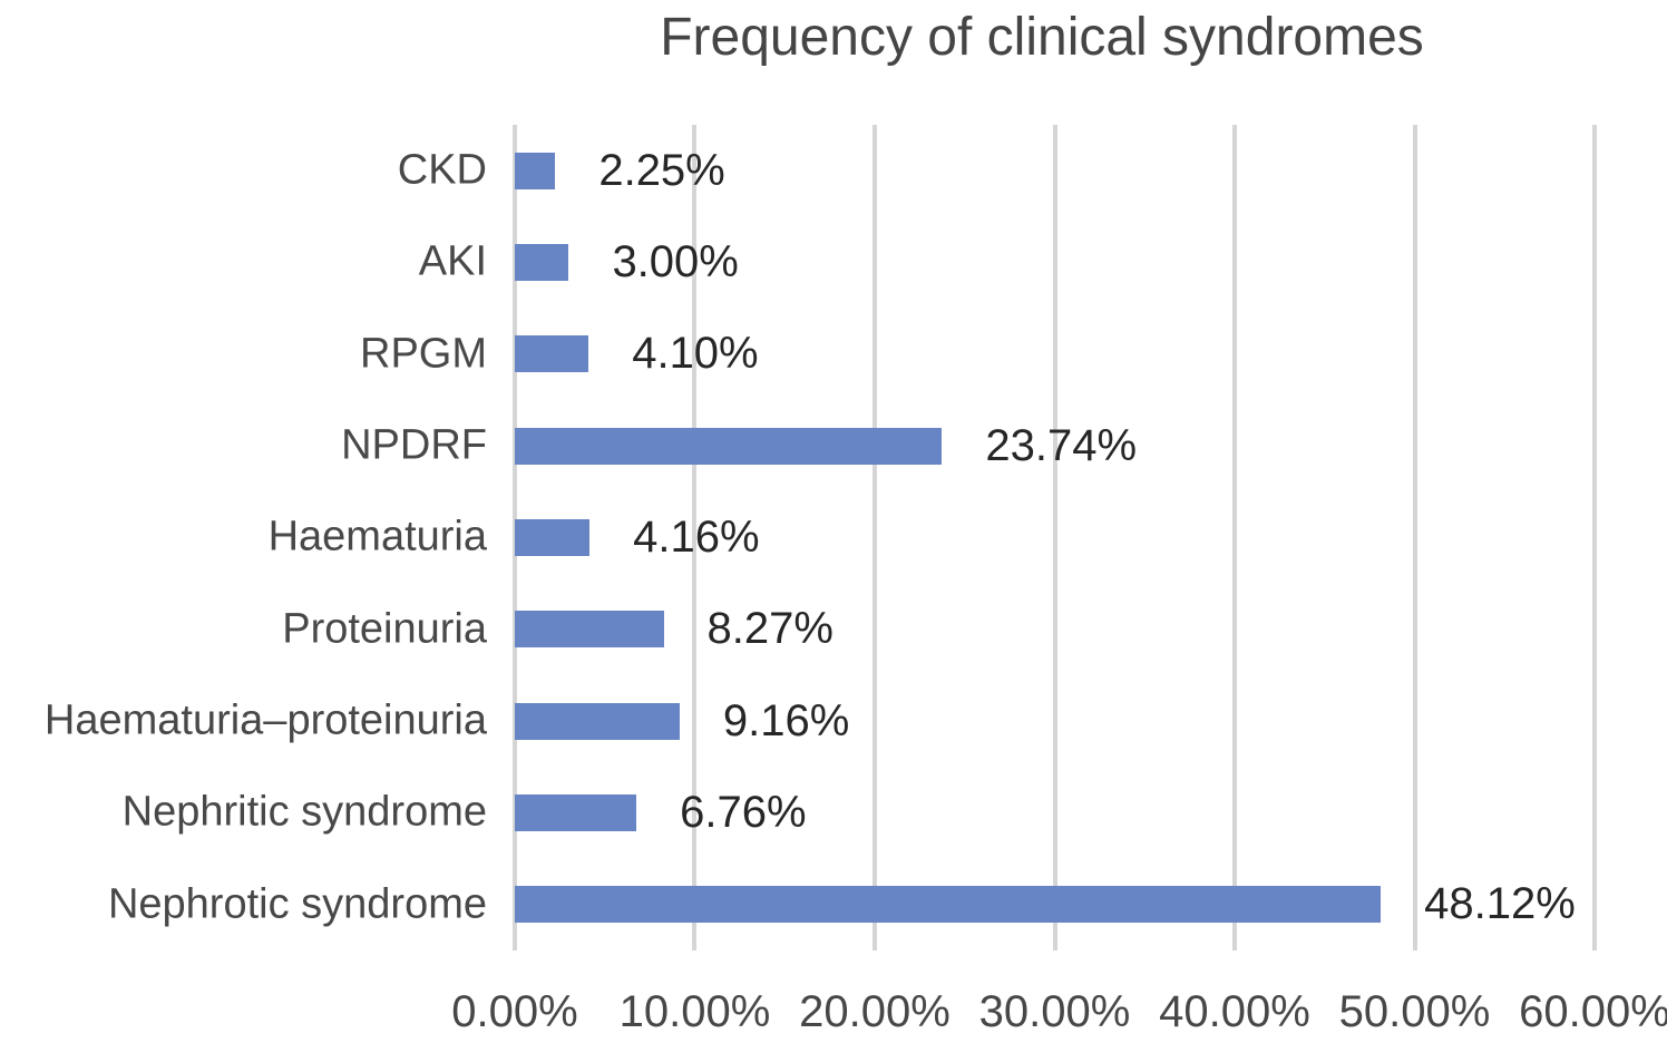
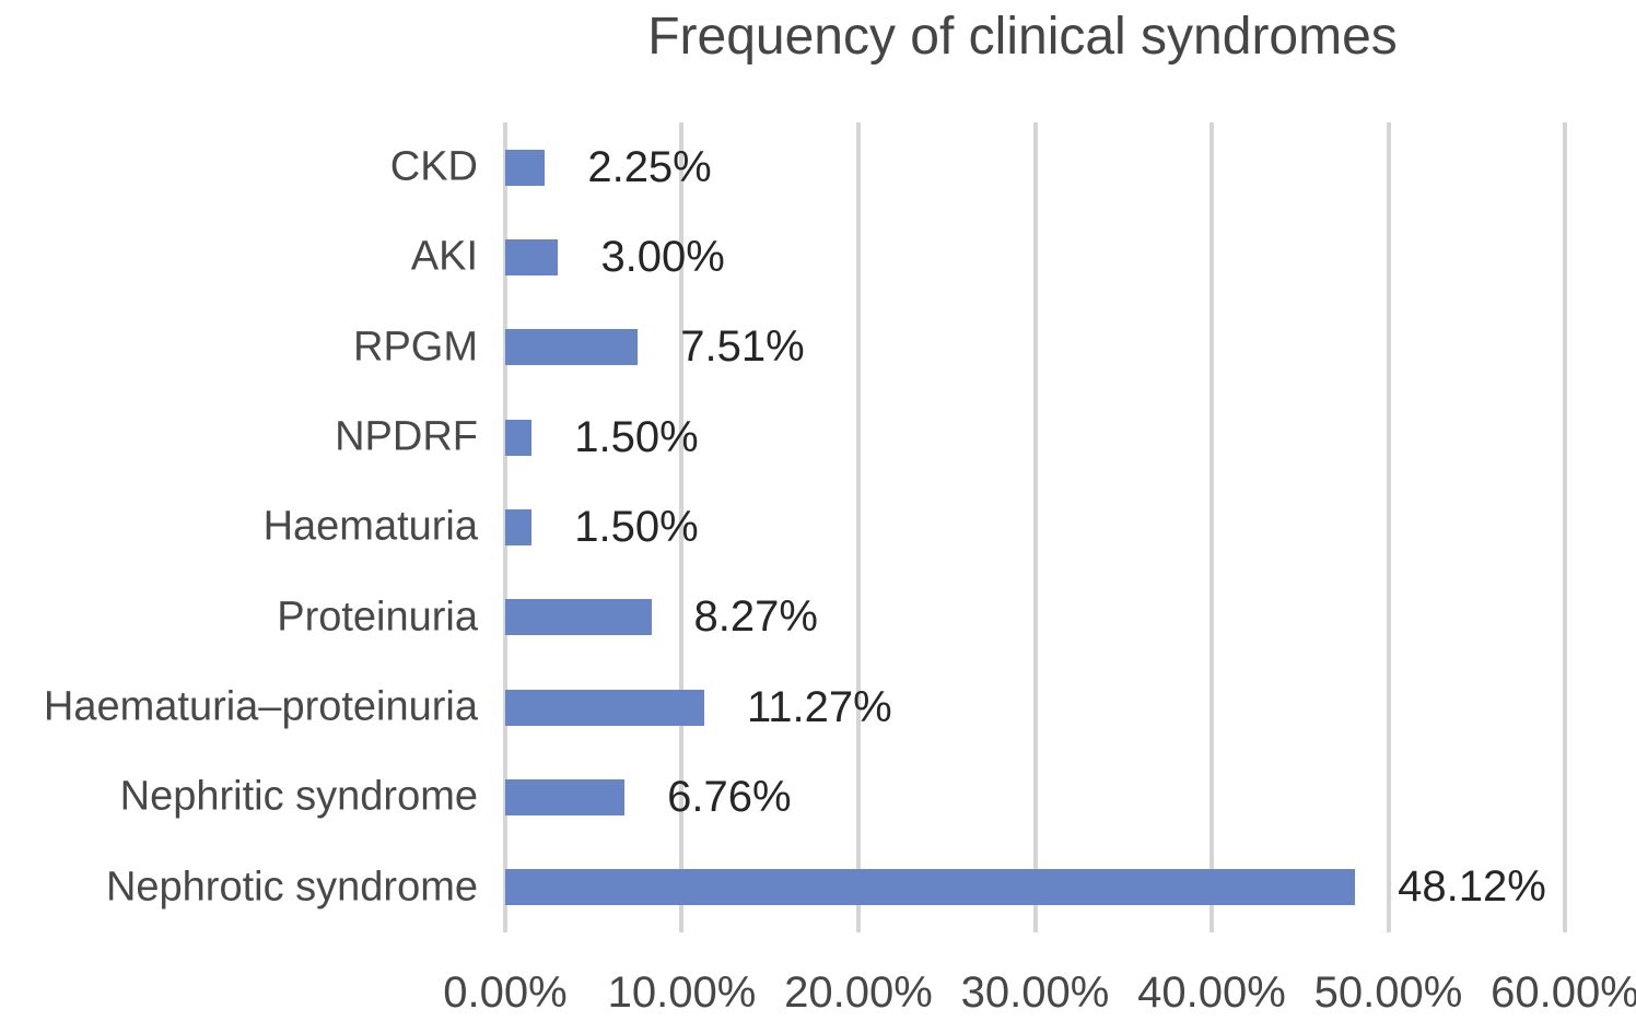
RPGM: 4.10% -> 7.51%
NPDRF: 23.74% -> 1.50%
Haematuria: 4.16% -> 1.50%
Haematuria–proteinuria: 9.16% -> 11.27%
